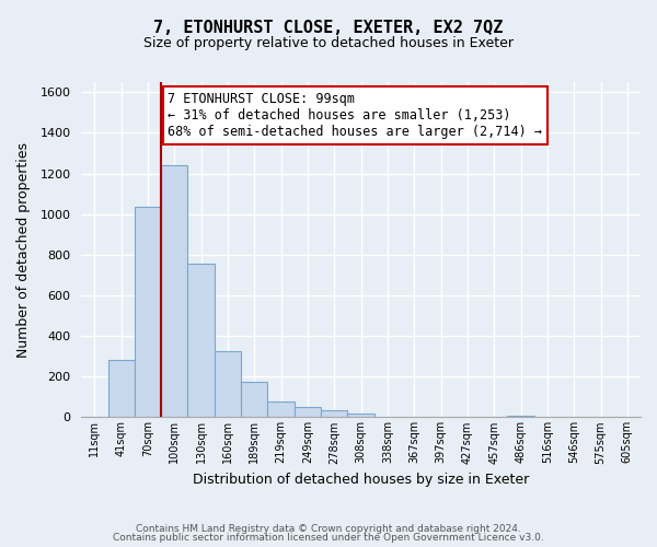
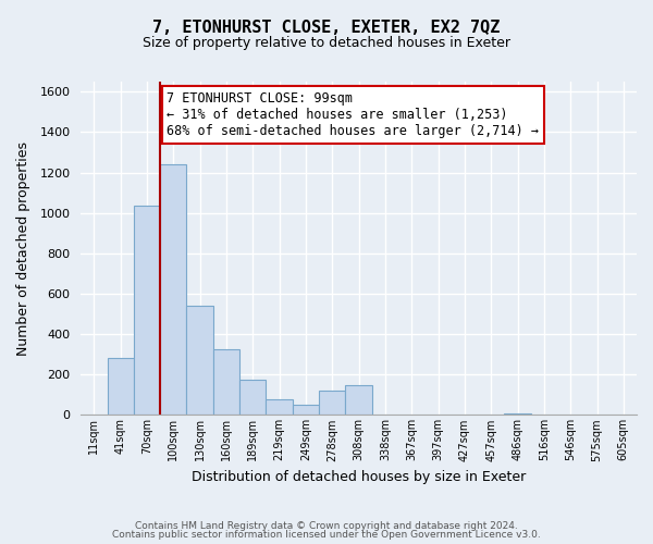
130sqm: 760 -> 540
278sqm: 40 -> 120
308sqm: 20 -> 150
